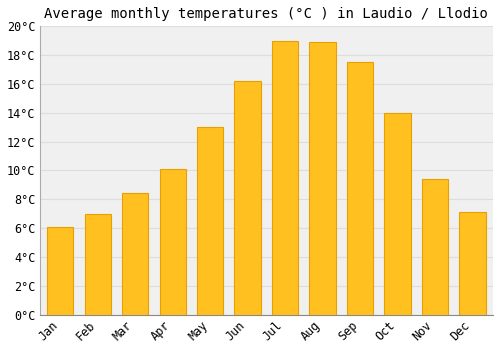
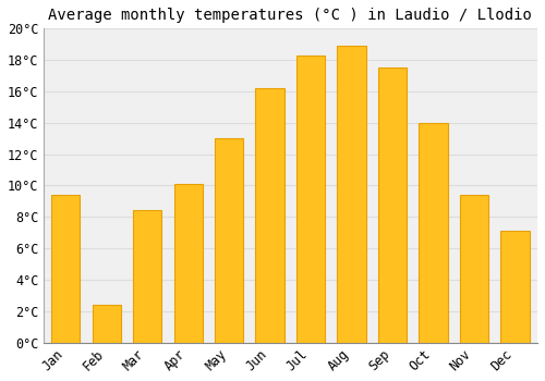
Jan: 6.1°C -> 9.4°C
Feb: 7.0°C -> 2.4°C
Jul: 19.0°C -> 18.3°C
